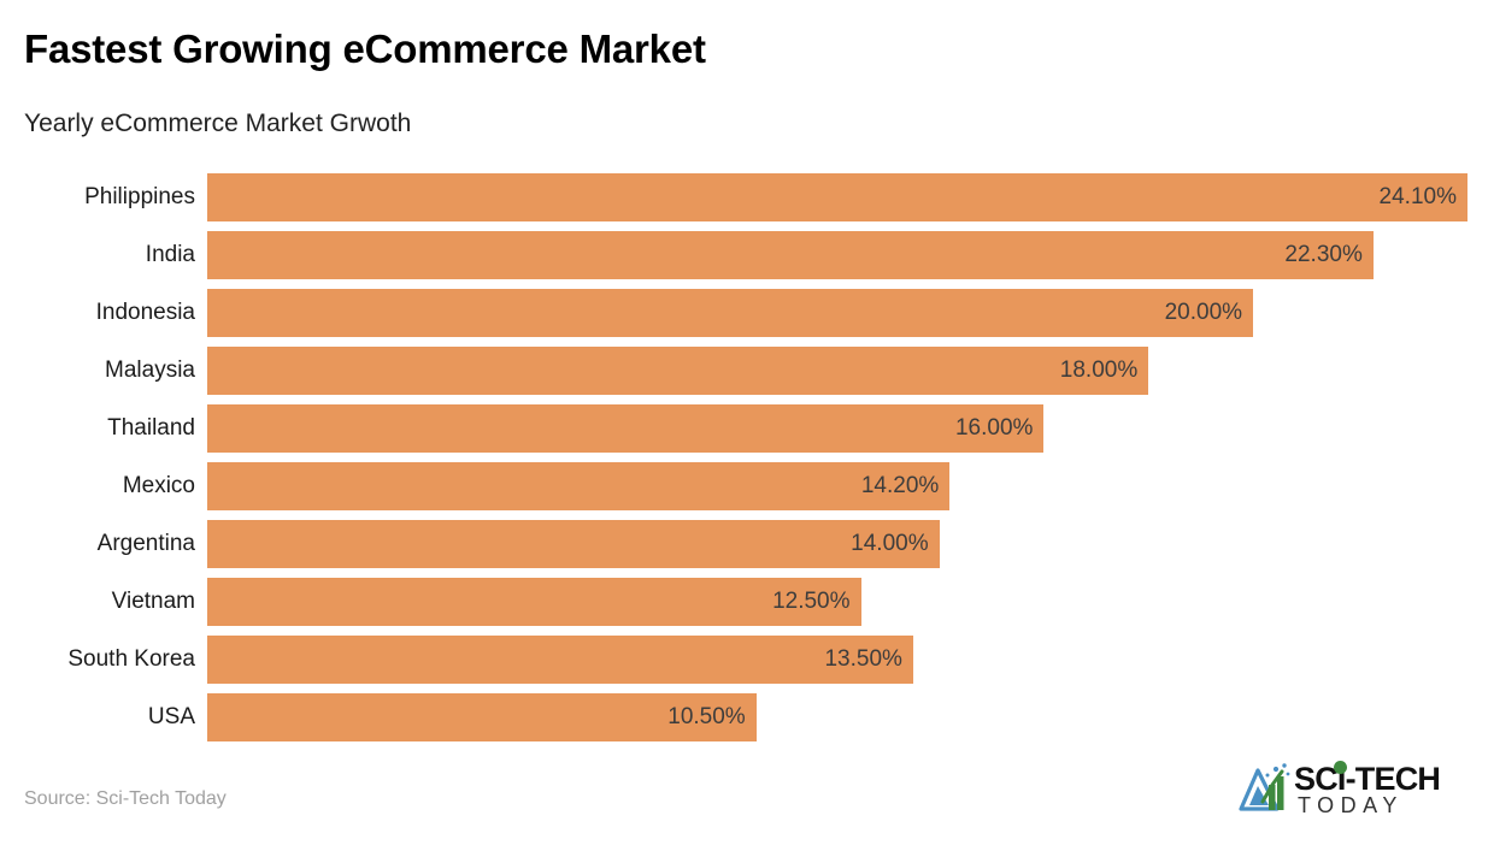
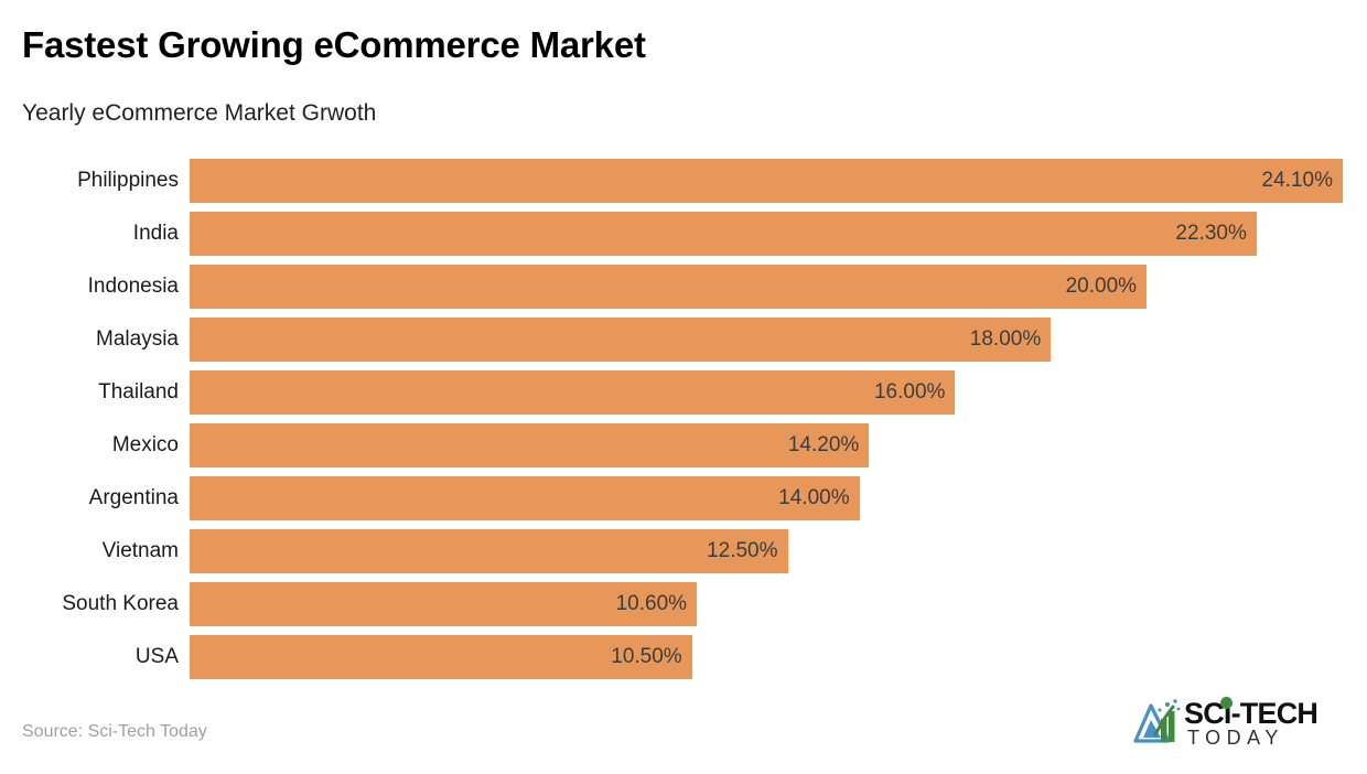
South Korea: 13.50% -> 10.60%
